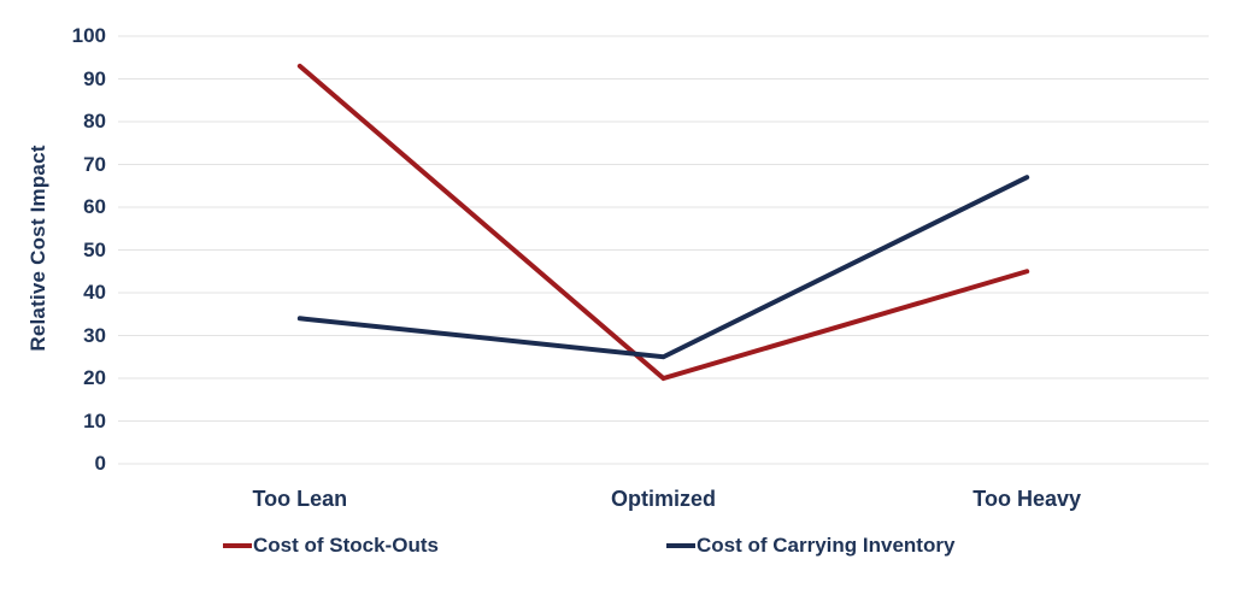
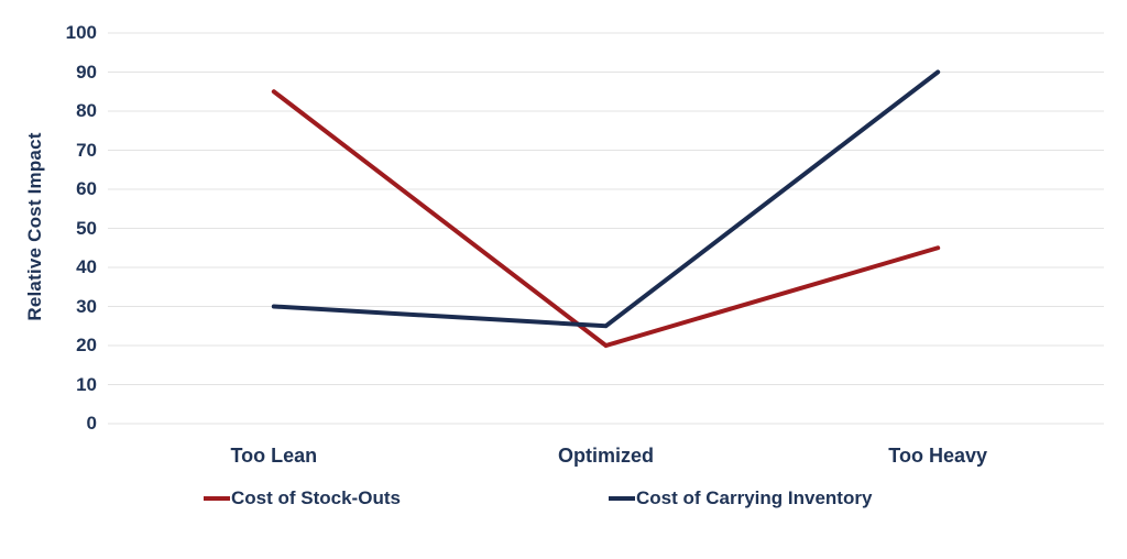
Cost of Stock-Outs/Too Lean: 93 -> 85
Cost of Carrying Inventory/Too Lean: 34 -> 30
Cost of Carrying Inventory/Too Heavy: 67 -> 90
